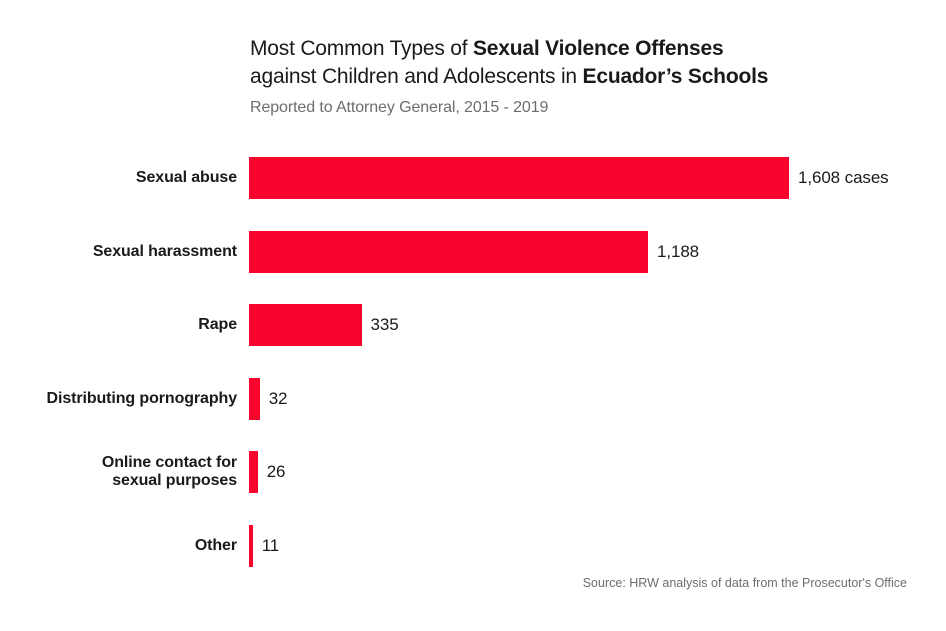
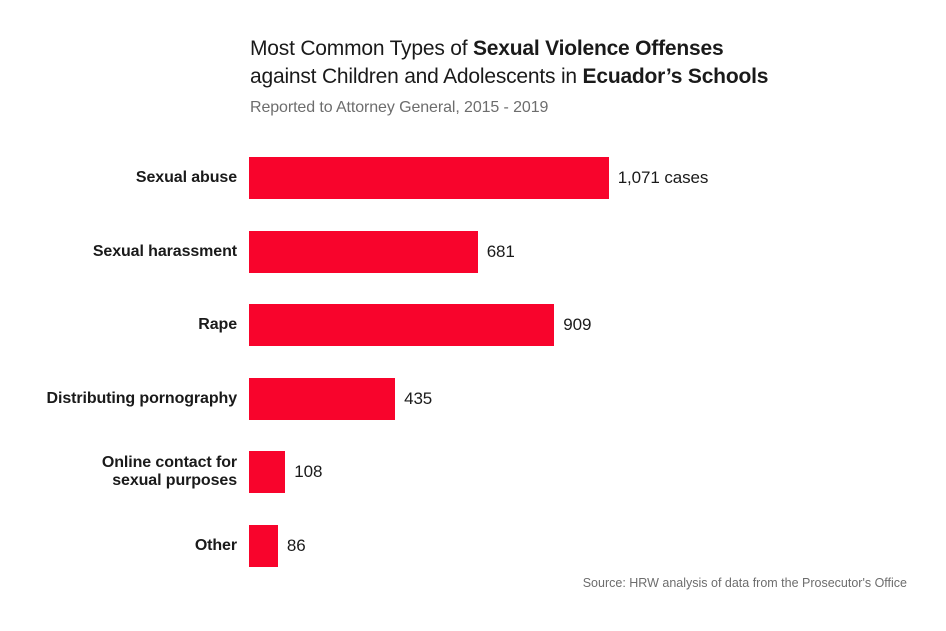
Sexual abuse: 1,608 -> 1,071
Sexual harassment: 1,188 -> 681
Rape: 335 -> 909
Distributing pornography: 32 -> 435
Online contact for sexual purposes: 26 -> 108
Other: 11 -> 86
